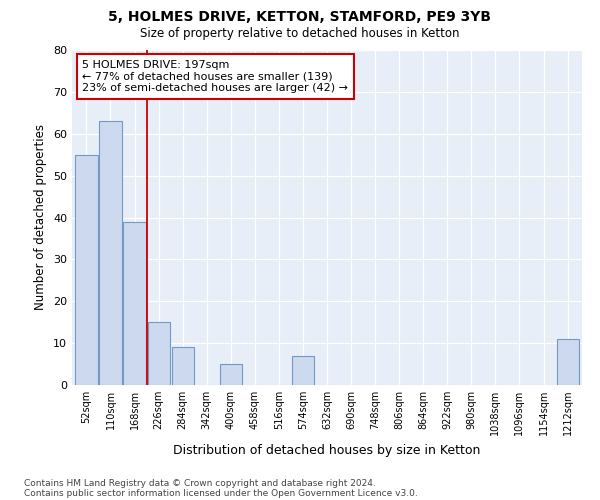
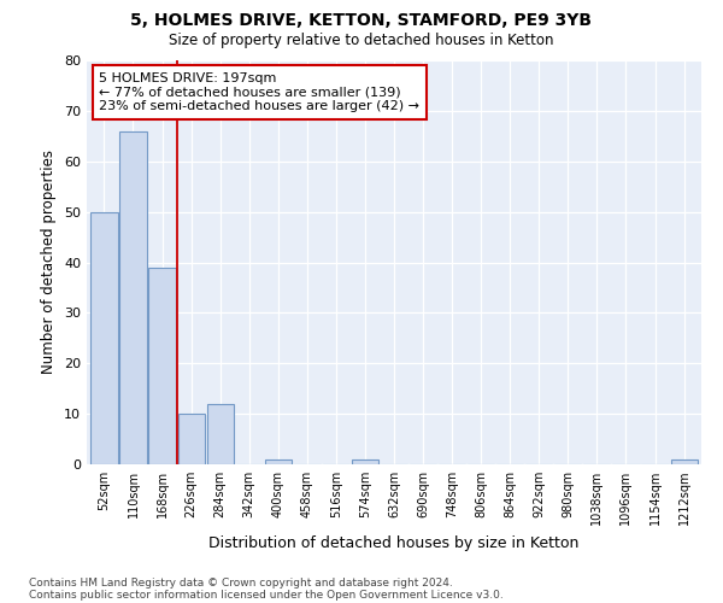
52sqm: 55 -> 50
110sqm: 63 -> 66
226sqm: 15 -> 10
284sqm: 9 -> 12
400sqm: 5 -> 1
574sqm: 7 -> 1
1212sqm: 11 -> 1
